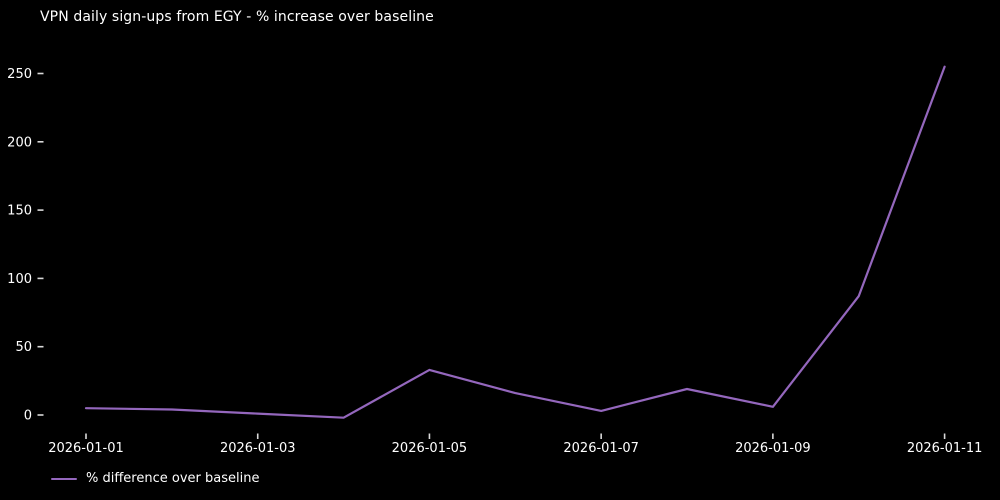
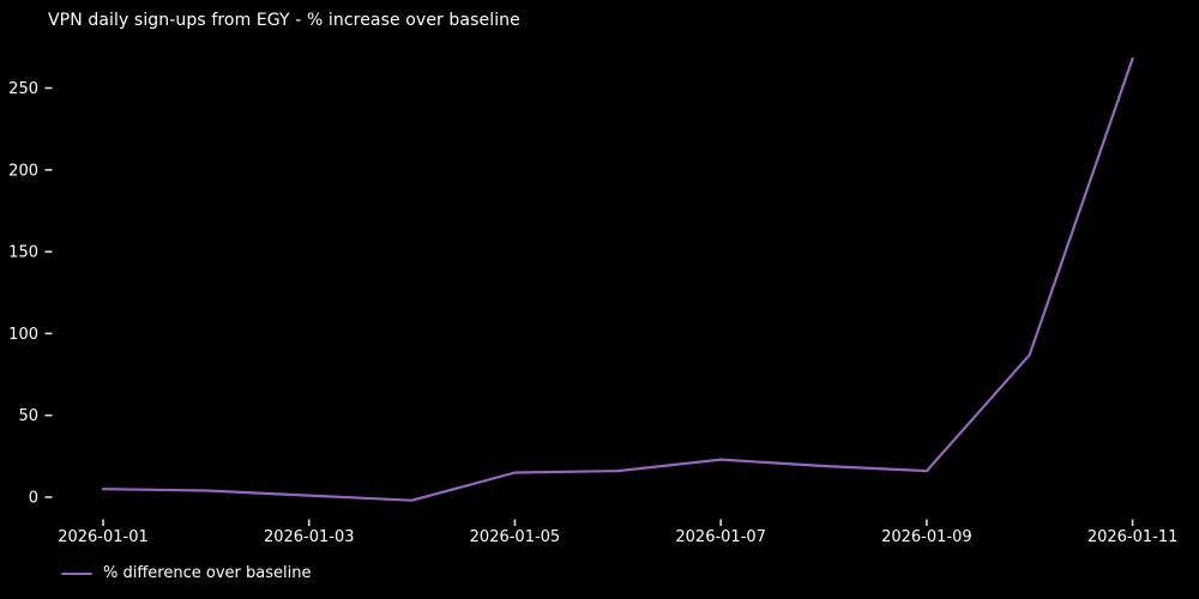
2026-01-05: 33 -> 15
2026-01-07: 3 -> 23
2026-01-09: 6 -> 16
2026-01-11: 255 -> 268
